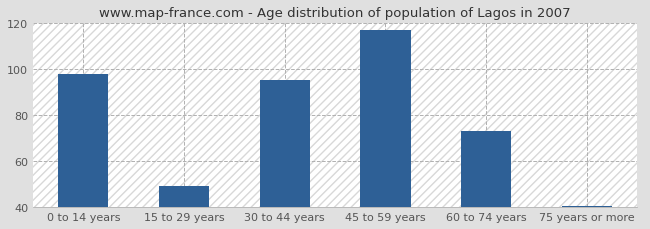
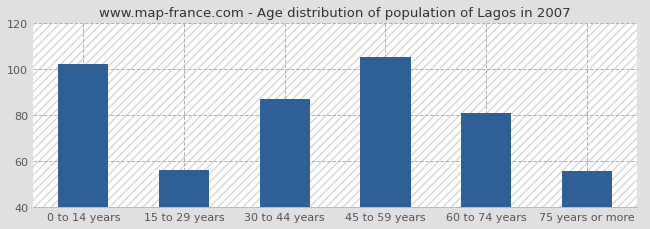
0 to 14 years: 98.0 -> 102.0
15 to 29 years: 49.0 -> 56.0
30 to 44 years: 95.0 -> 87.0
45 to 59 years: 117.0 -> 105.0
60 to 74 years: 73.0 -> 81.0
75 years or more: 40.5 -> 55.5
